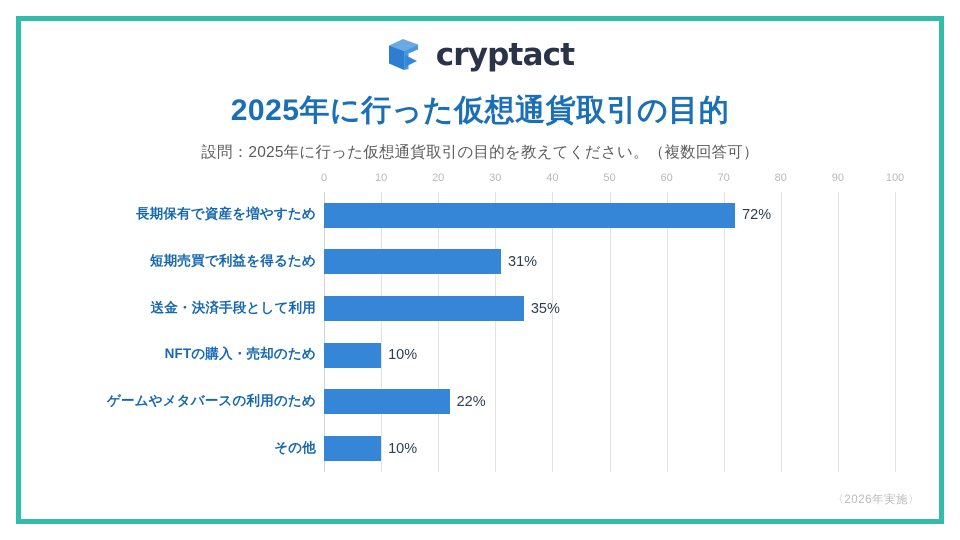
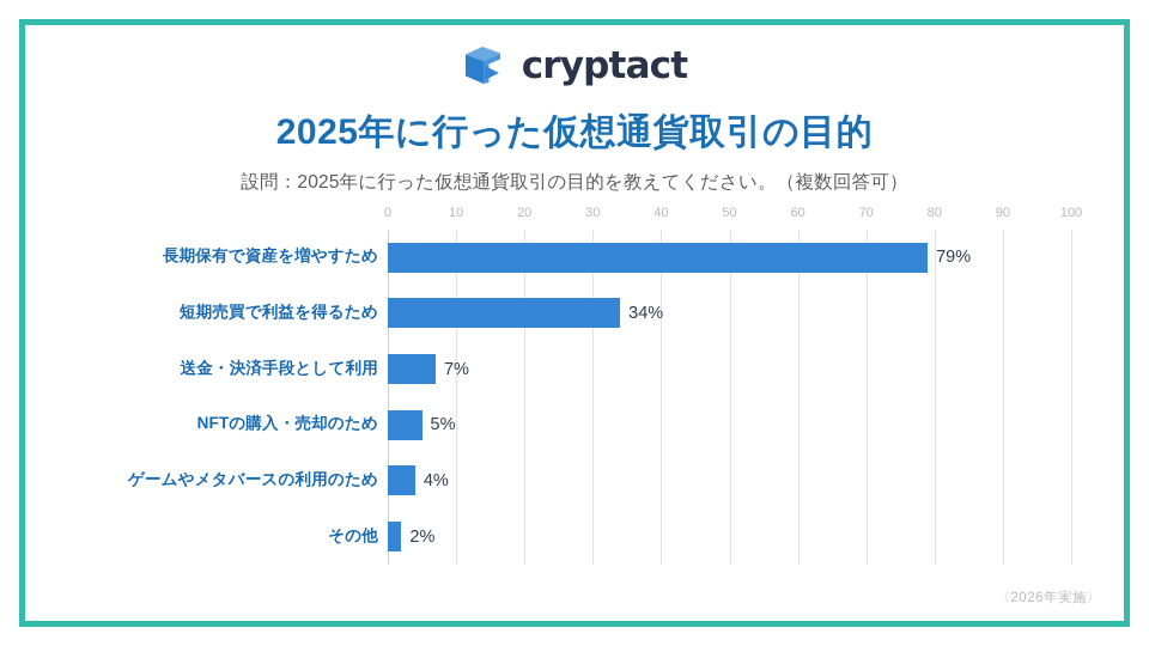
長期保有で資産を増やすため: 72% -> 79%
短期売買で利益を得るため: 31% -> 34%
送金・決済手段として利用: 35% -> 7%
NFTの購入・売却のため: 10% -> 5%
ゲームやメタバースの利用のため: 22% -> 4%
その他: 10% -> 2%
